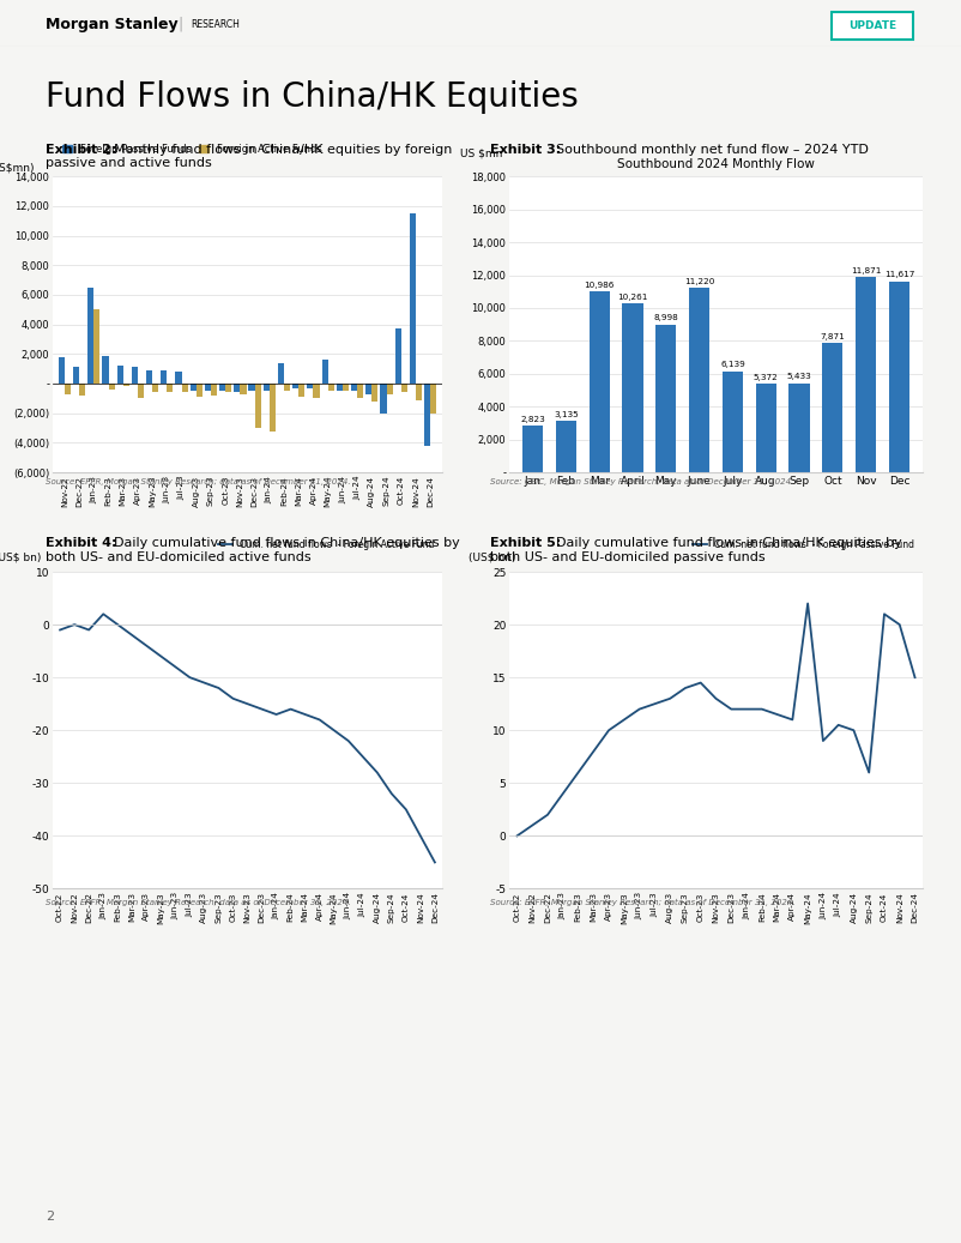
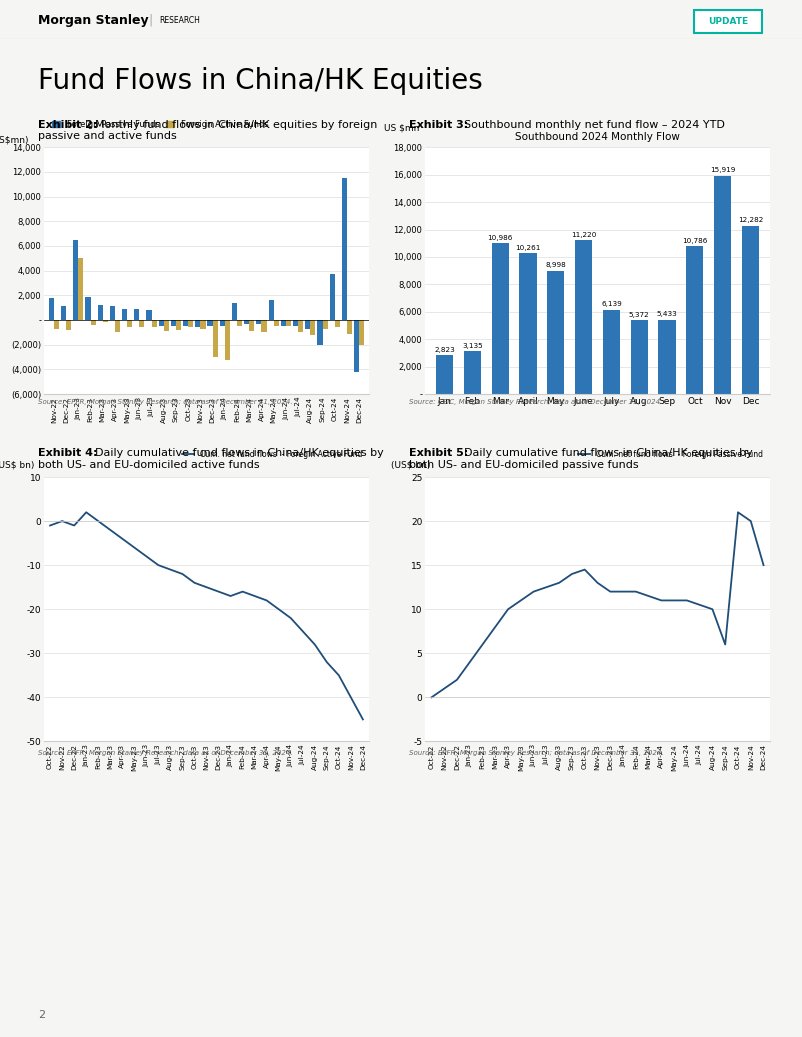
Southbound 2024 Monthly Flow/Oct: 7,871 -> 10,786
Southbound 2024 Monthly Flow/Nov: 11,871 -> 15,919
Southbound 2024 Monthly Flow/Dec: 11,617 -> 12,282
May-24: 22.0 -> 11.0
Jun-24: 9.0 -> 11.0
